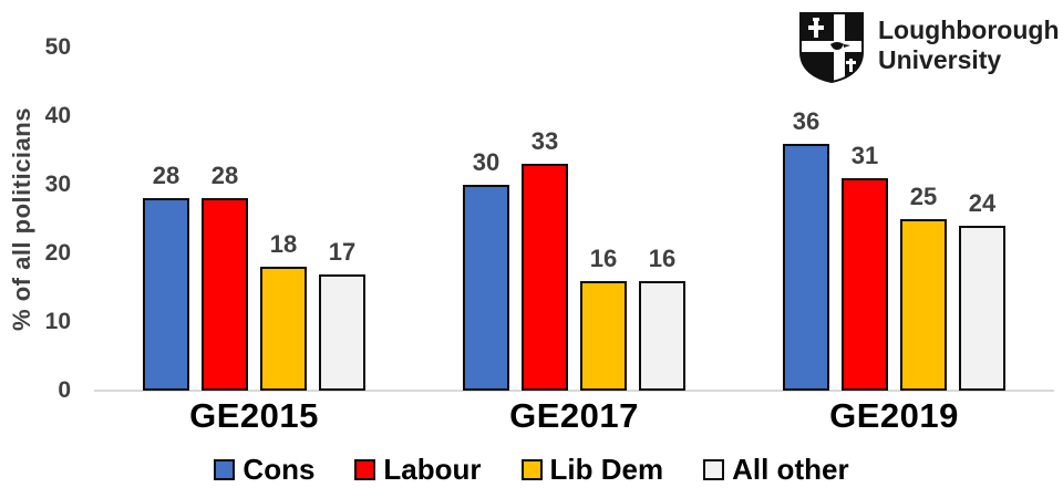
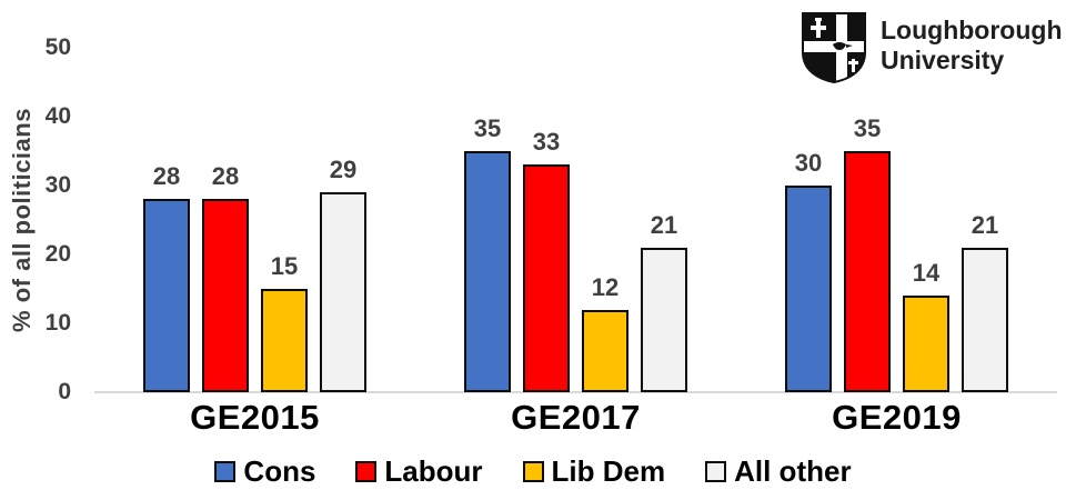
Lib Dem/GE2015: 18 -> 15
All other/GE2015: 17 -> 29
Cons/GE2017: 30 -> 35
Lib Dem/GE2017: 16 -> 12
All other/GE2017: 16 -> 21
Cons/GE2019: 36 -> 30
Labour/GE2019: 31 -> 35
Lib Dem/GE2019: 25 -> 14
All other/GE2019: 24 -> 21
